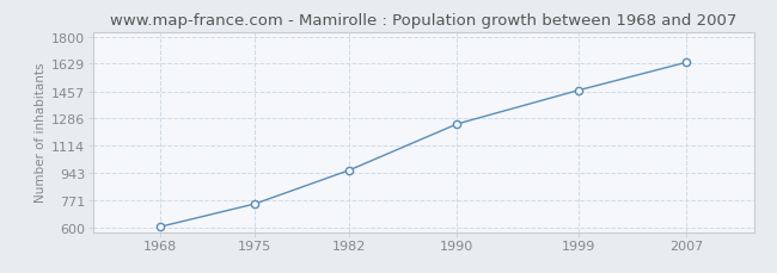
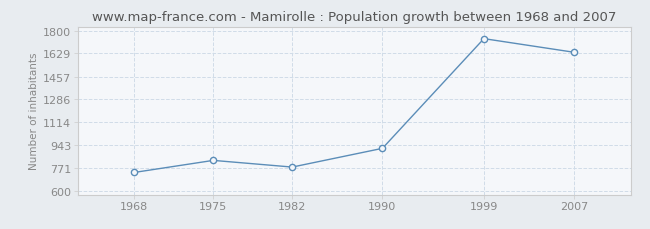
1968: 610 -> 740
1975: 750 -> 830
1982: 960 -> 780
1990: 1250 -> 920
1999: 1460 -> 1740
